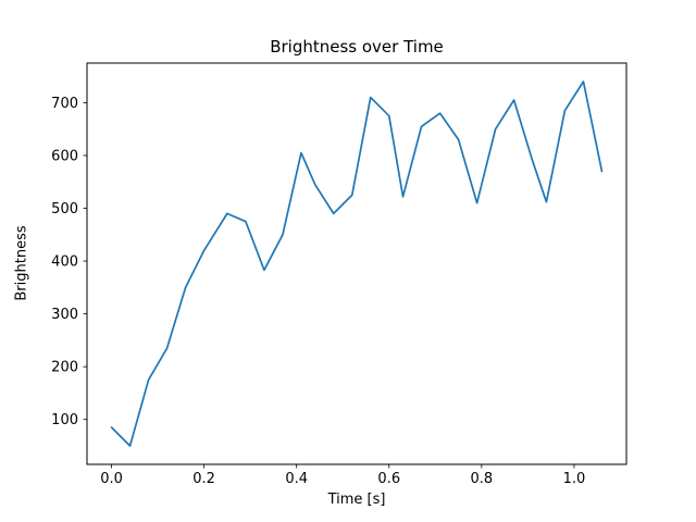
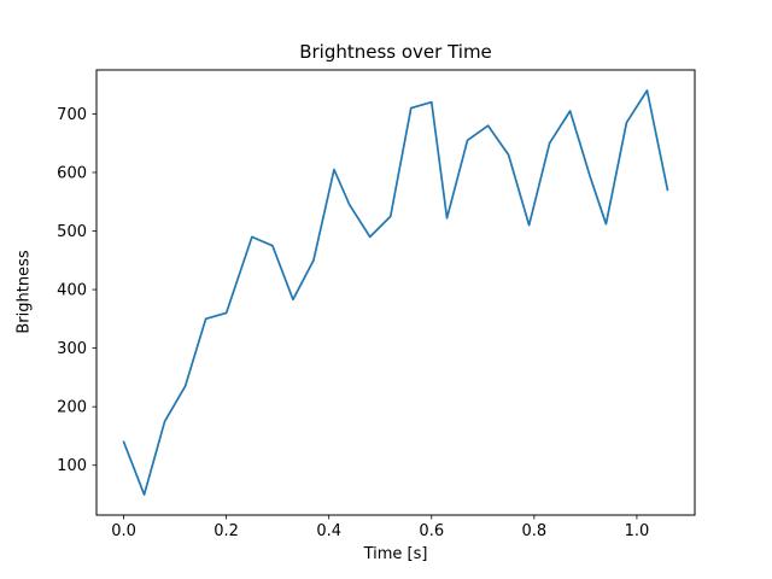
0.0: 80 -> 140
0.2: 420 -> 360
0.6: 680 -> 720
